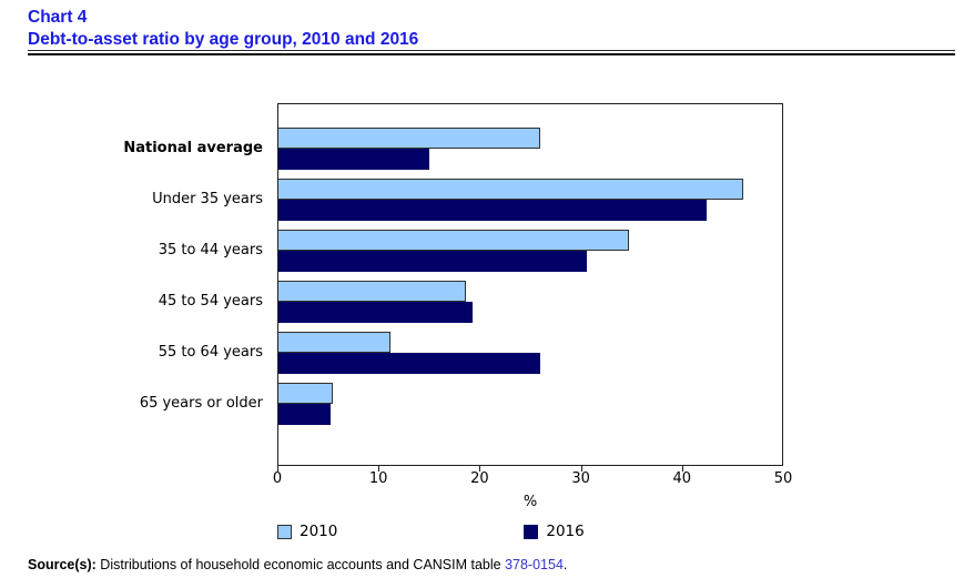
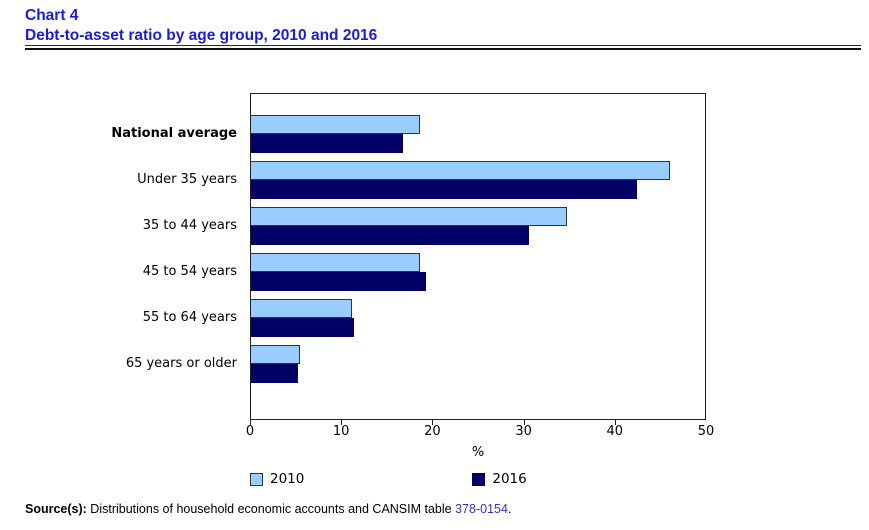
2010/National average: 26 -> 19
2016/National average: 15 -> 17
2016/55 to 64 years: 26 -> 11
